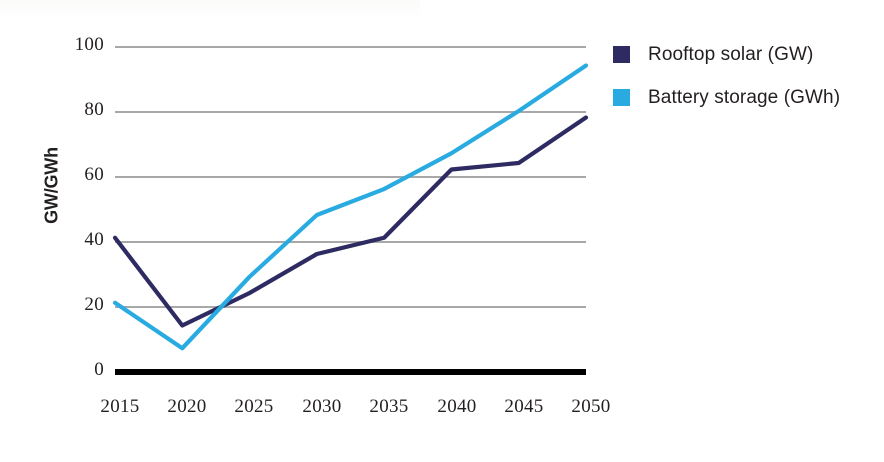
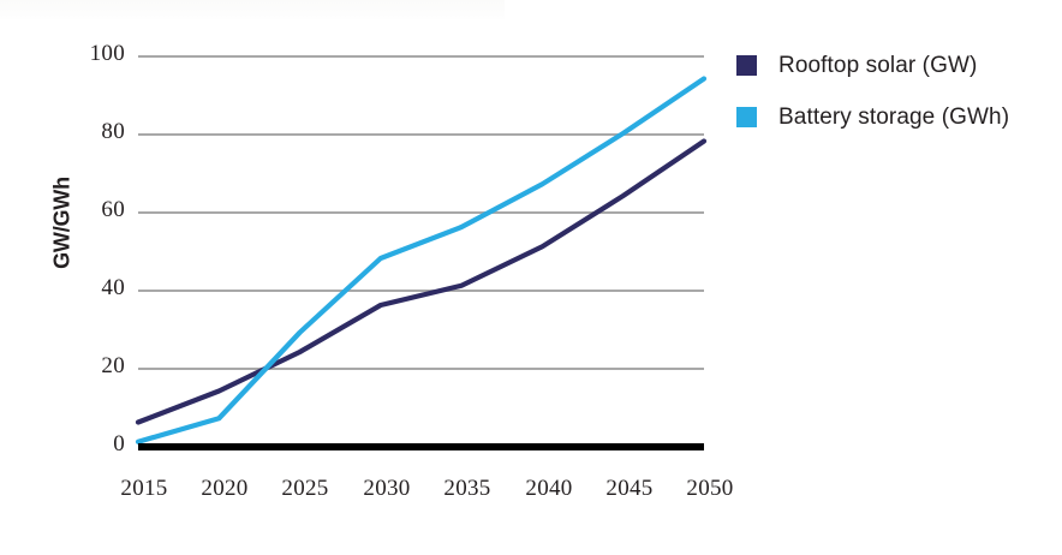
Rooftop solar (GW)/2015: 41 -> 6
Battery storage (GWh)/2015: 21 -> 1
Rooftop solar (GW)/2040: 62 -> 51
